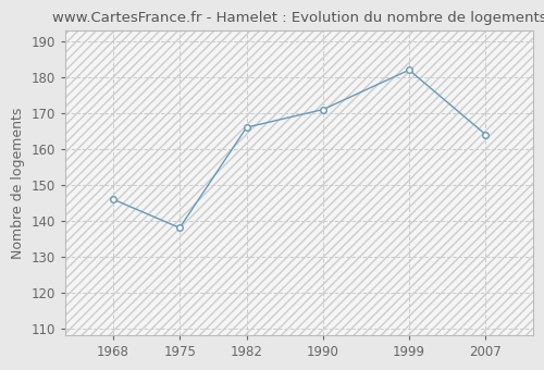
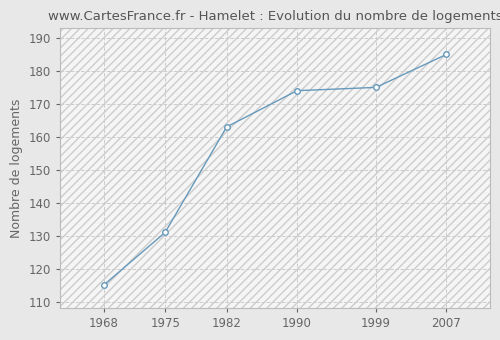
1968: 146 -> 115
1975: 138 -> 131
1982: 166 -> 163
1990: 171 -> 174
1999: 182 -> 175
2007: 164 -> 185
